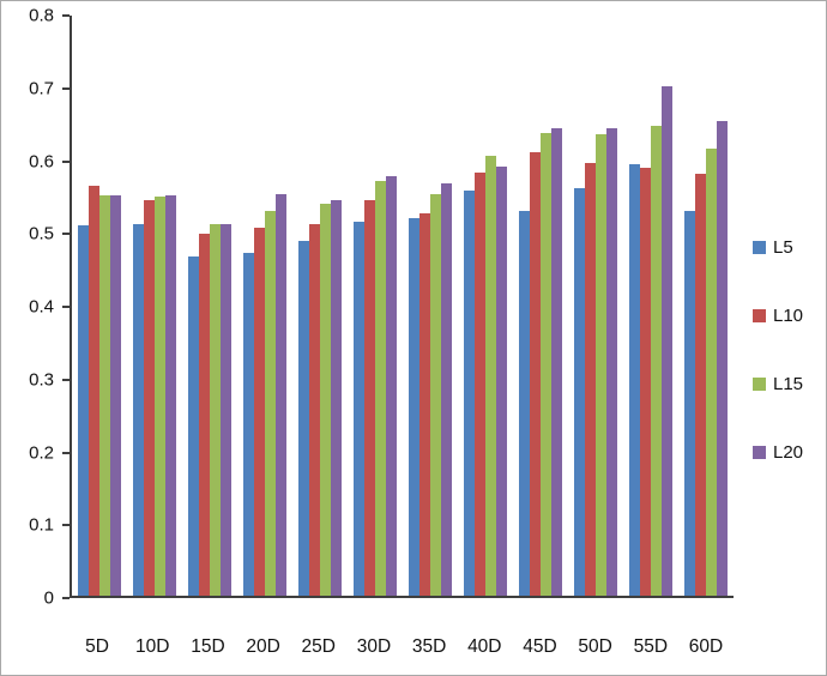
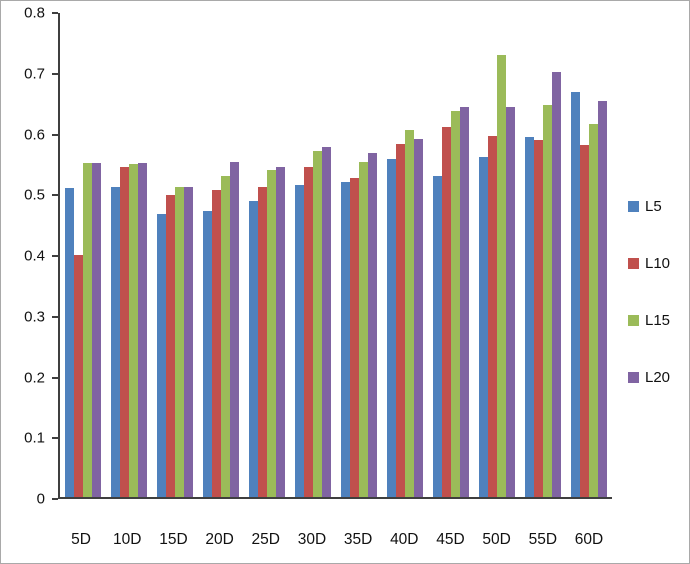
L10/5D: 0.56 -> 0.40
L15/50D: 0.64 -> 0.73
L5/60D: 0.53 -> 0.67
